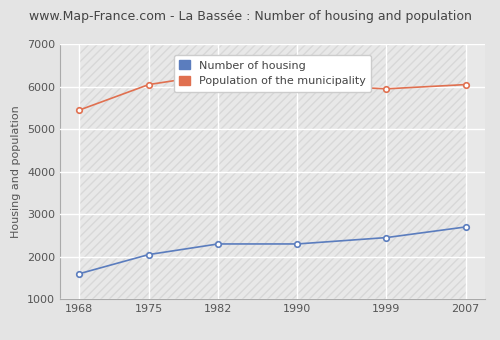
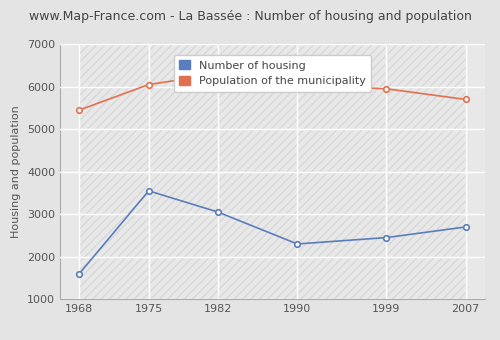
Number of housing/1975: 2050 -> 3550
Number of housing/1982: 2300 -> 3050
Population of the municipality/2007: 6050 -> 5700
